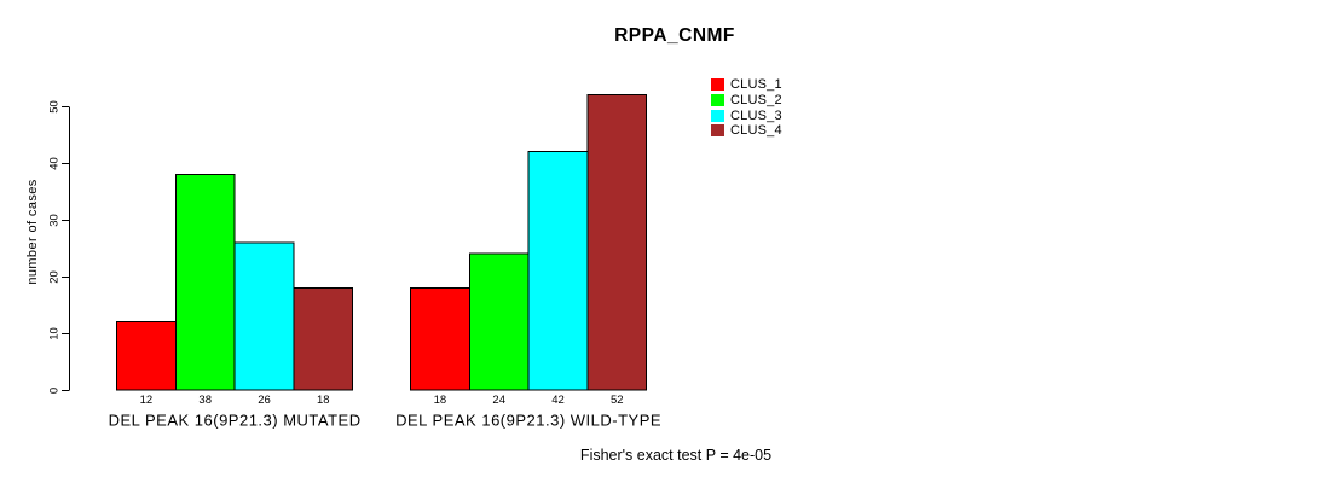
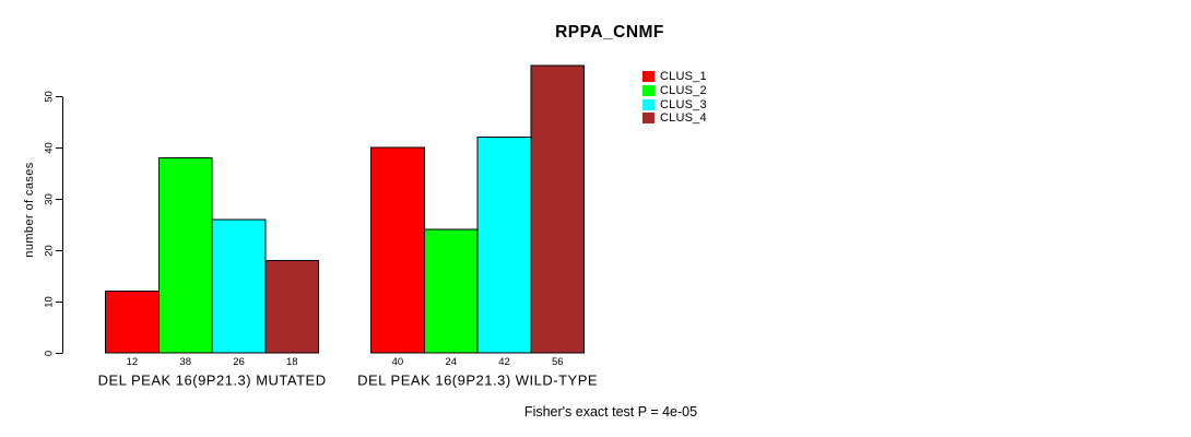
CLUS_1/DEL PEAK 16(9P21.3) WILD-TYPE: 18 -> 40
CLUS_4/DEL PEAK 16(9P21.3) WILD-TYPE: 52 -> 56
